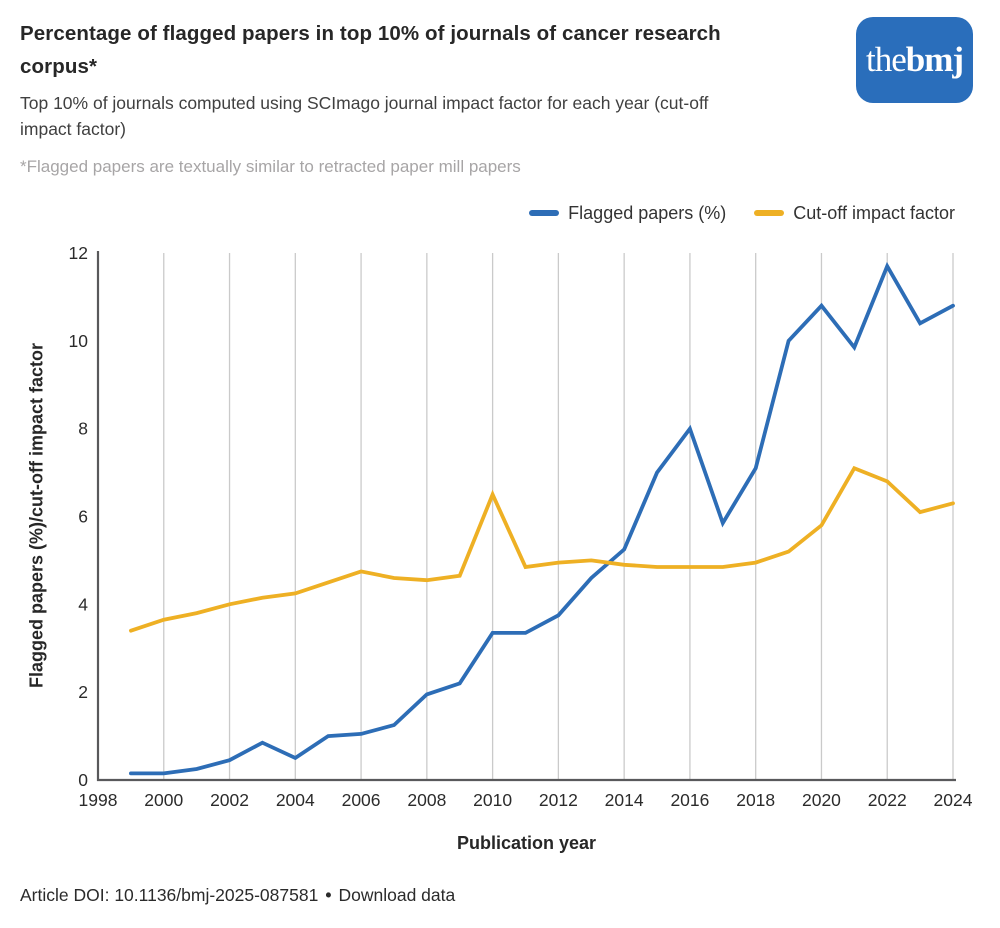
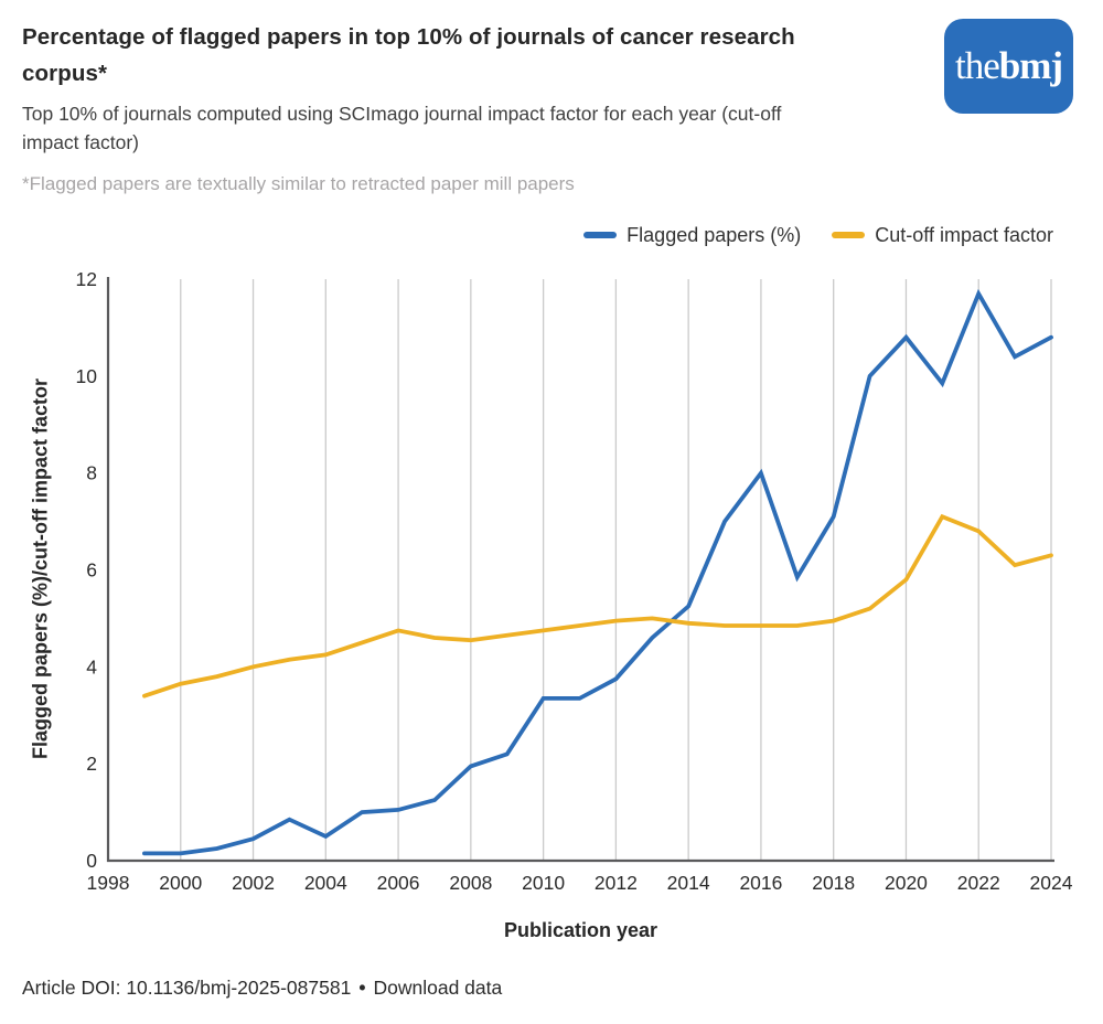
Cut-off impact factor/2010: 6.5 -> 4.8
